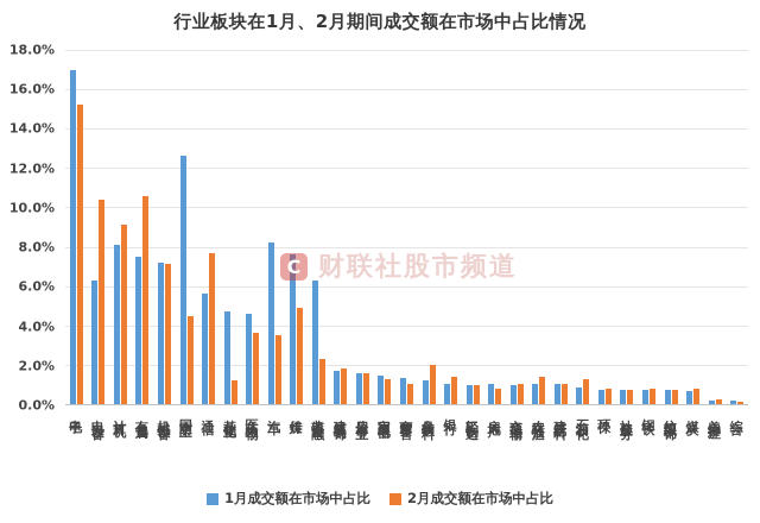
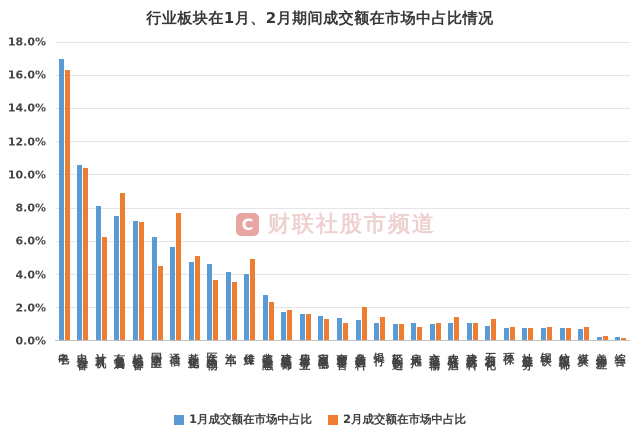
2月成交额在市场中占比/电子: 15.2% -> 16.3%
1月成交额在市场中占比/电力设备: 6.3% -> 10.6%
2月成交额在市场中占比/计算机: 9.1% -> 6.2%
2月成交额在市场中占比/有色金属: 10.6% -> 8.9%
1月成交额在市场中占比/国防军工: 12.6% -> 6.2%
2月成交额在市场中占比/基础化工: 1.2% -> 5.1%
1月成交额在市场中占比/汽车: 8.2% -> 4.1%
1月成交额在市场中占比/传媒: 7.6% -> 4.0%
1月成交额在市场中占比/非银金融: 6.3% -> 2.7%
